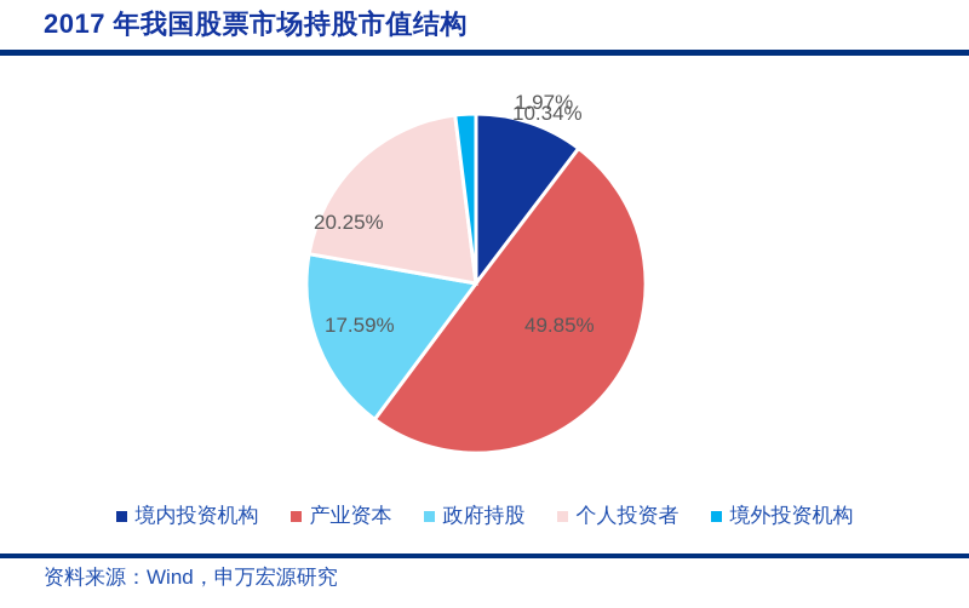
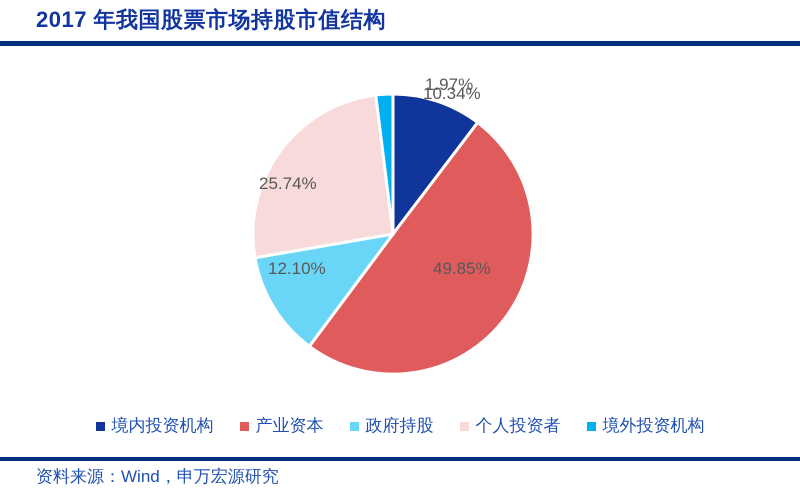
政府持股: 17.59% -> 12.10%
个人投资者: 20.25% -> 25.74%
